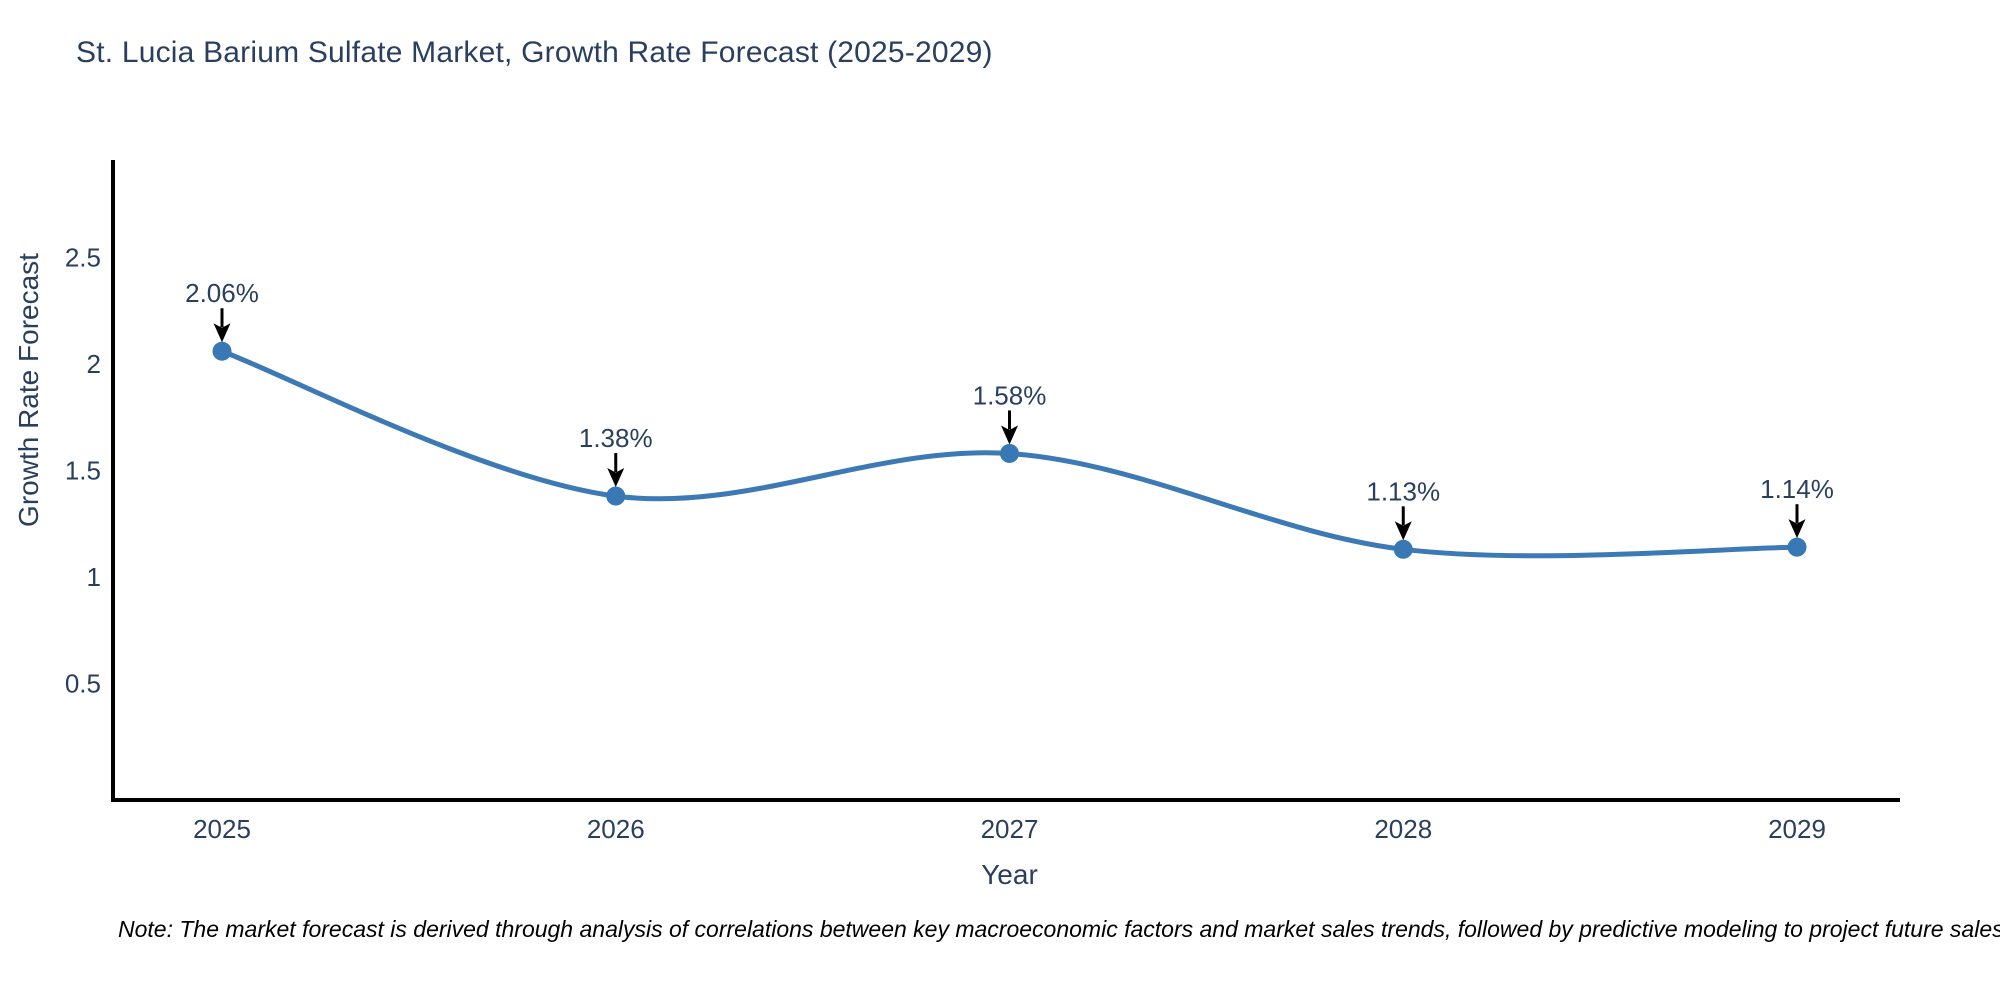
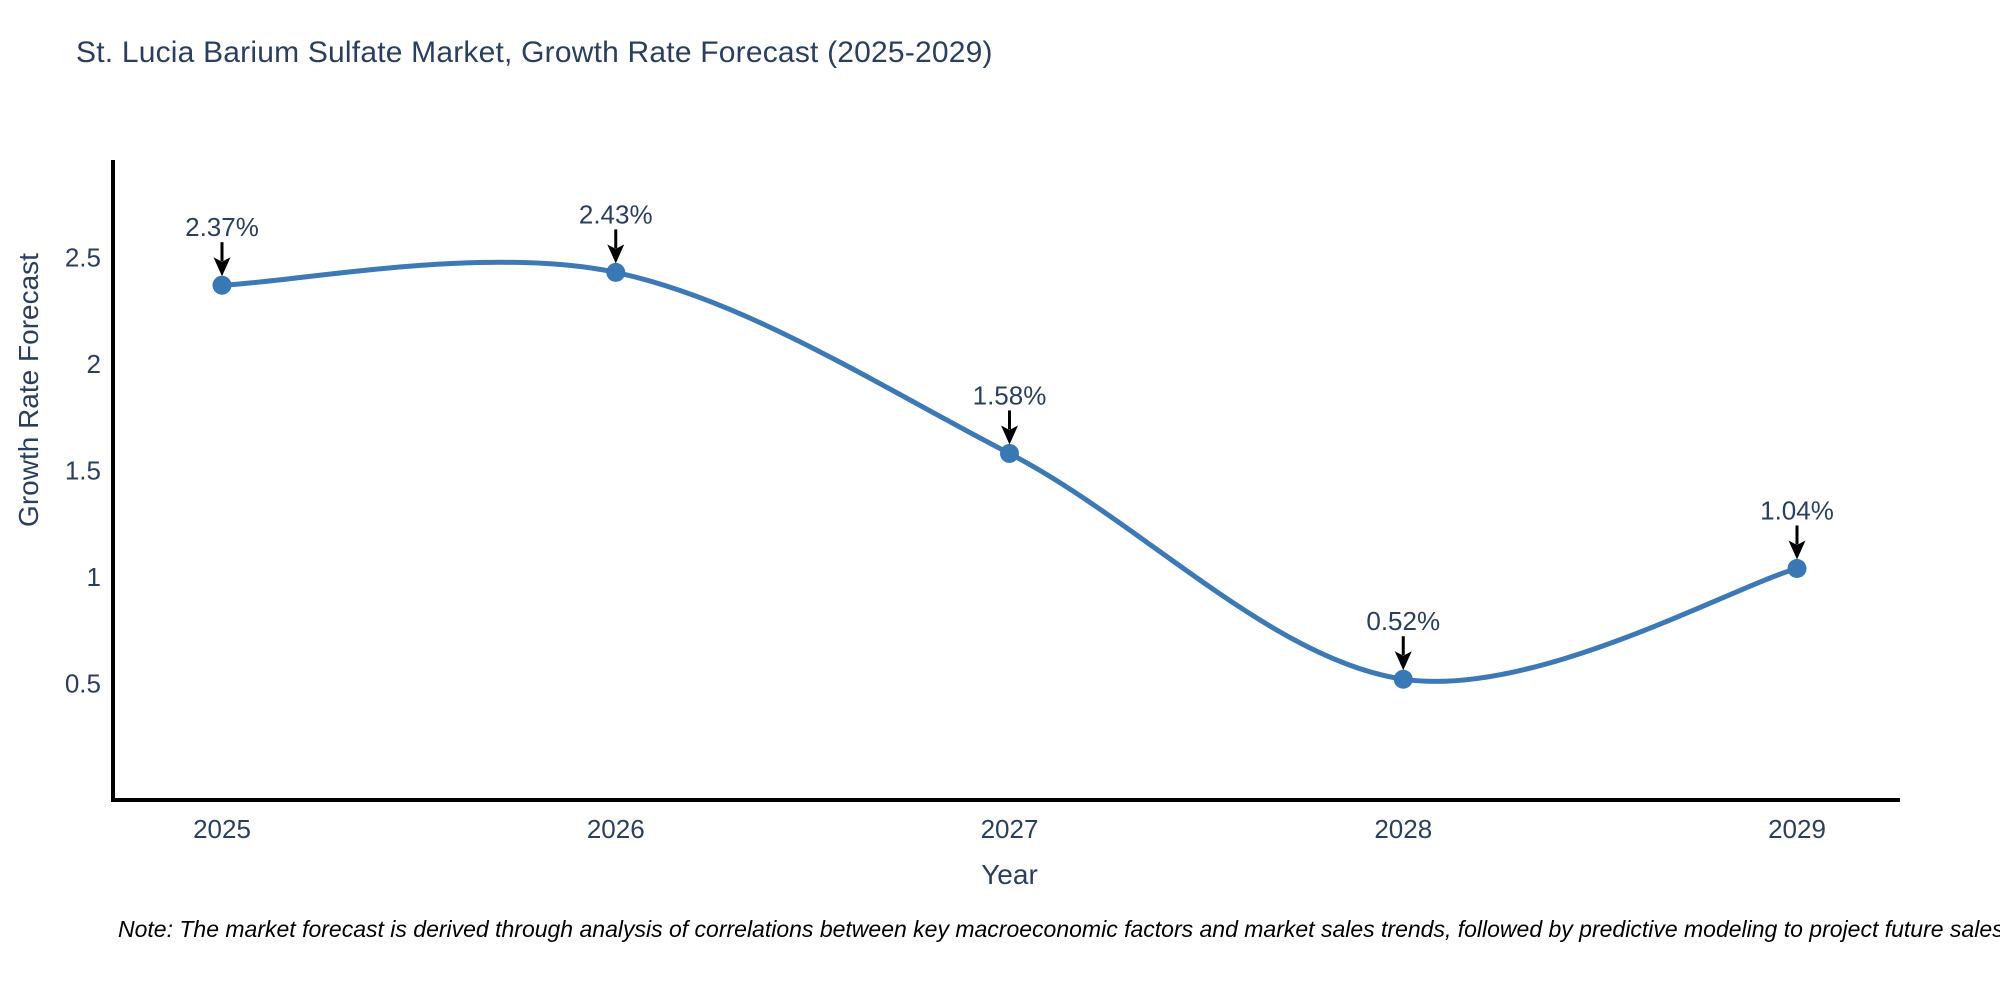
2025: 2.06% -> 2.37%
2026: 1.38% -> 2.43%
2028: 1.13% -> 0.52%
2029: 1.14% -> 1.04%
